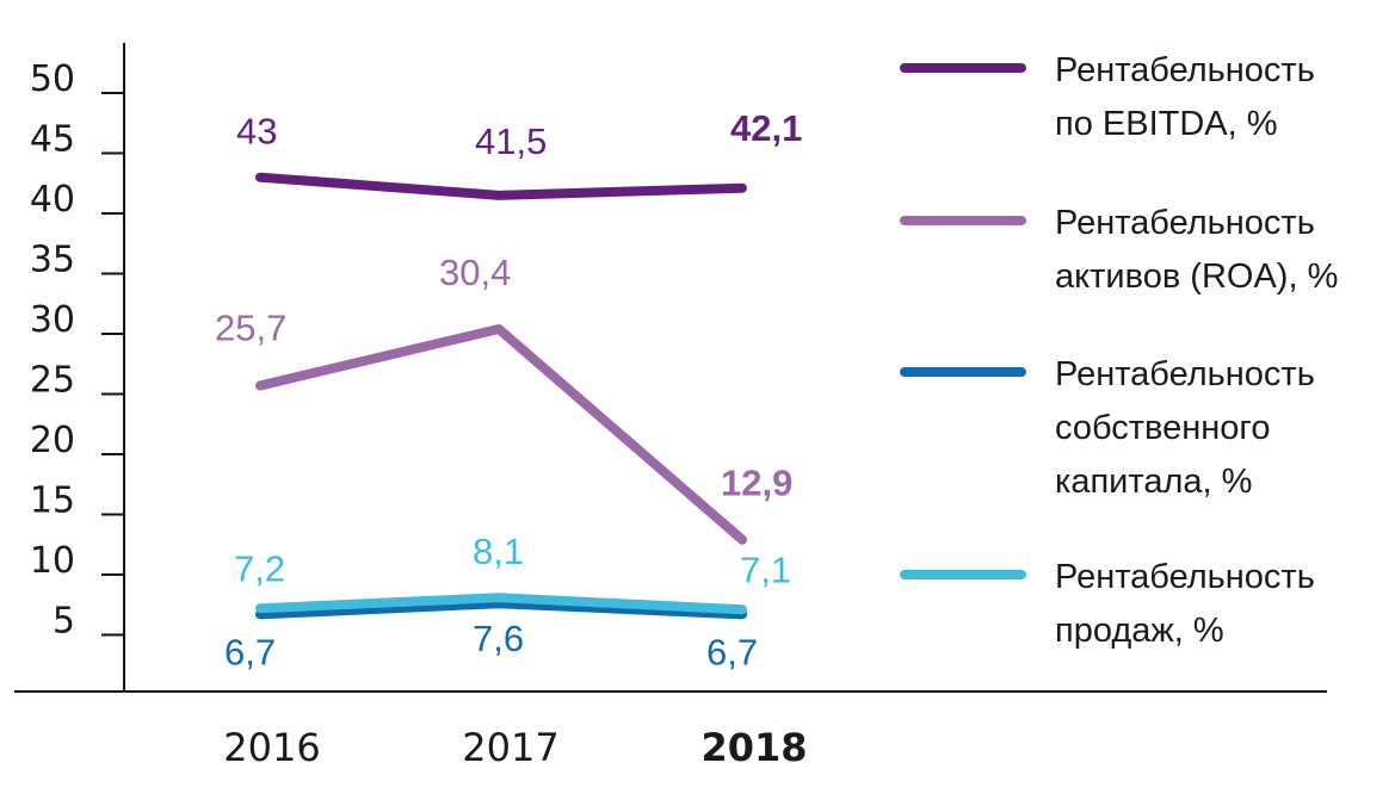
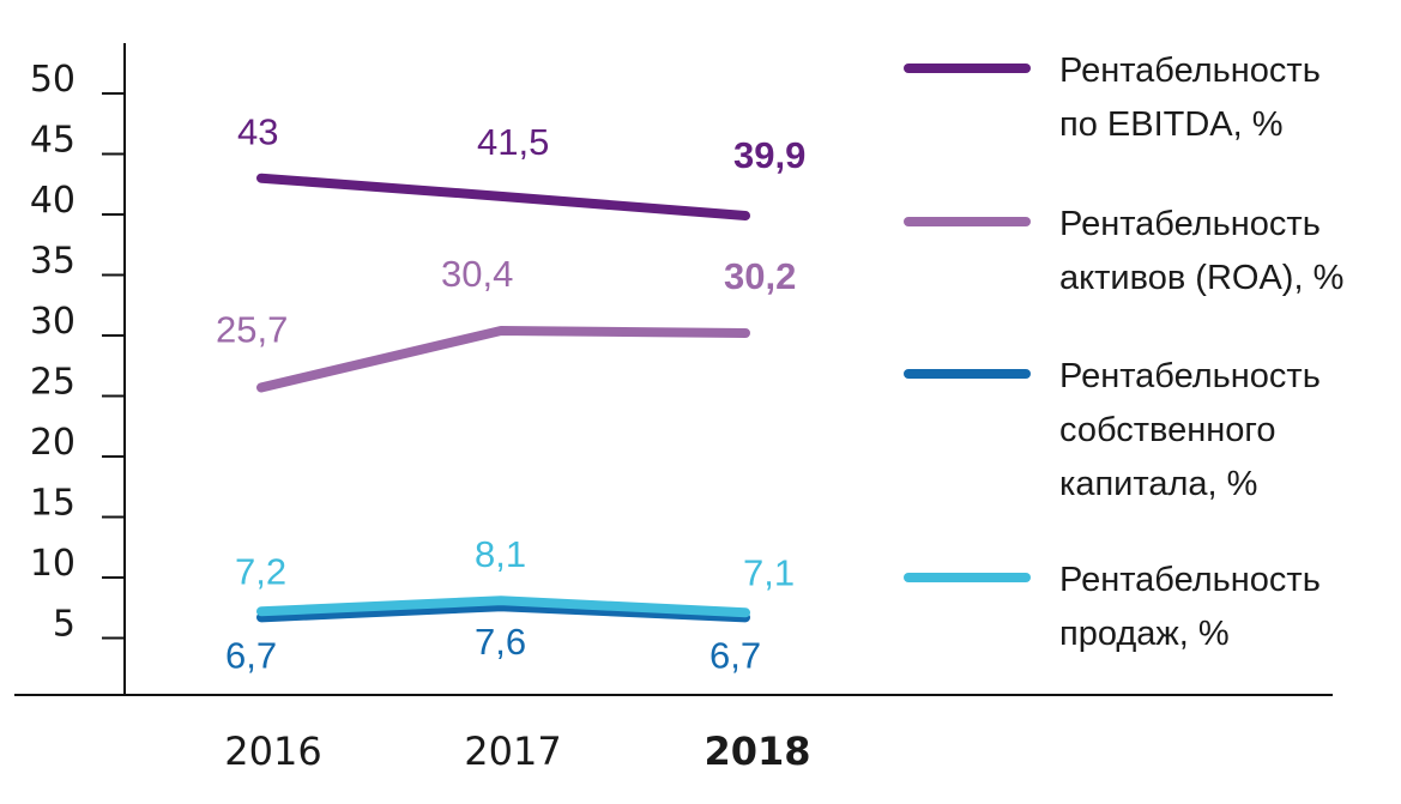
Рентабельность по EBITDA, %/2018: 42,1 -> 39,9
Рентабельность активов (ROA), %/2018: 12,9 -> 30,2
